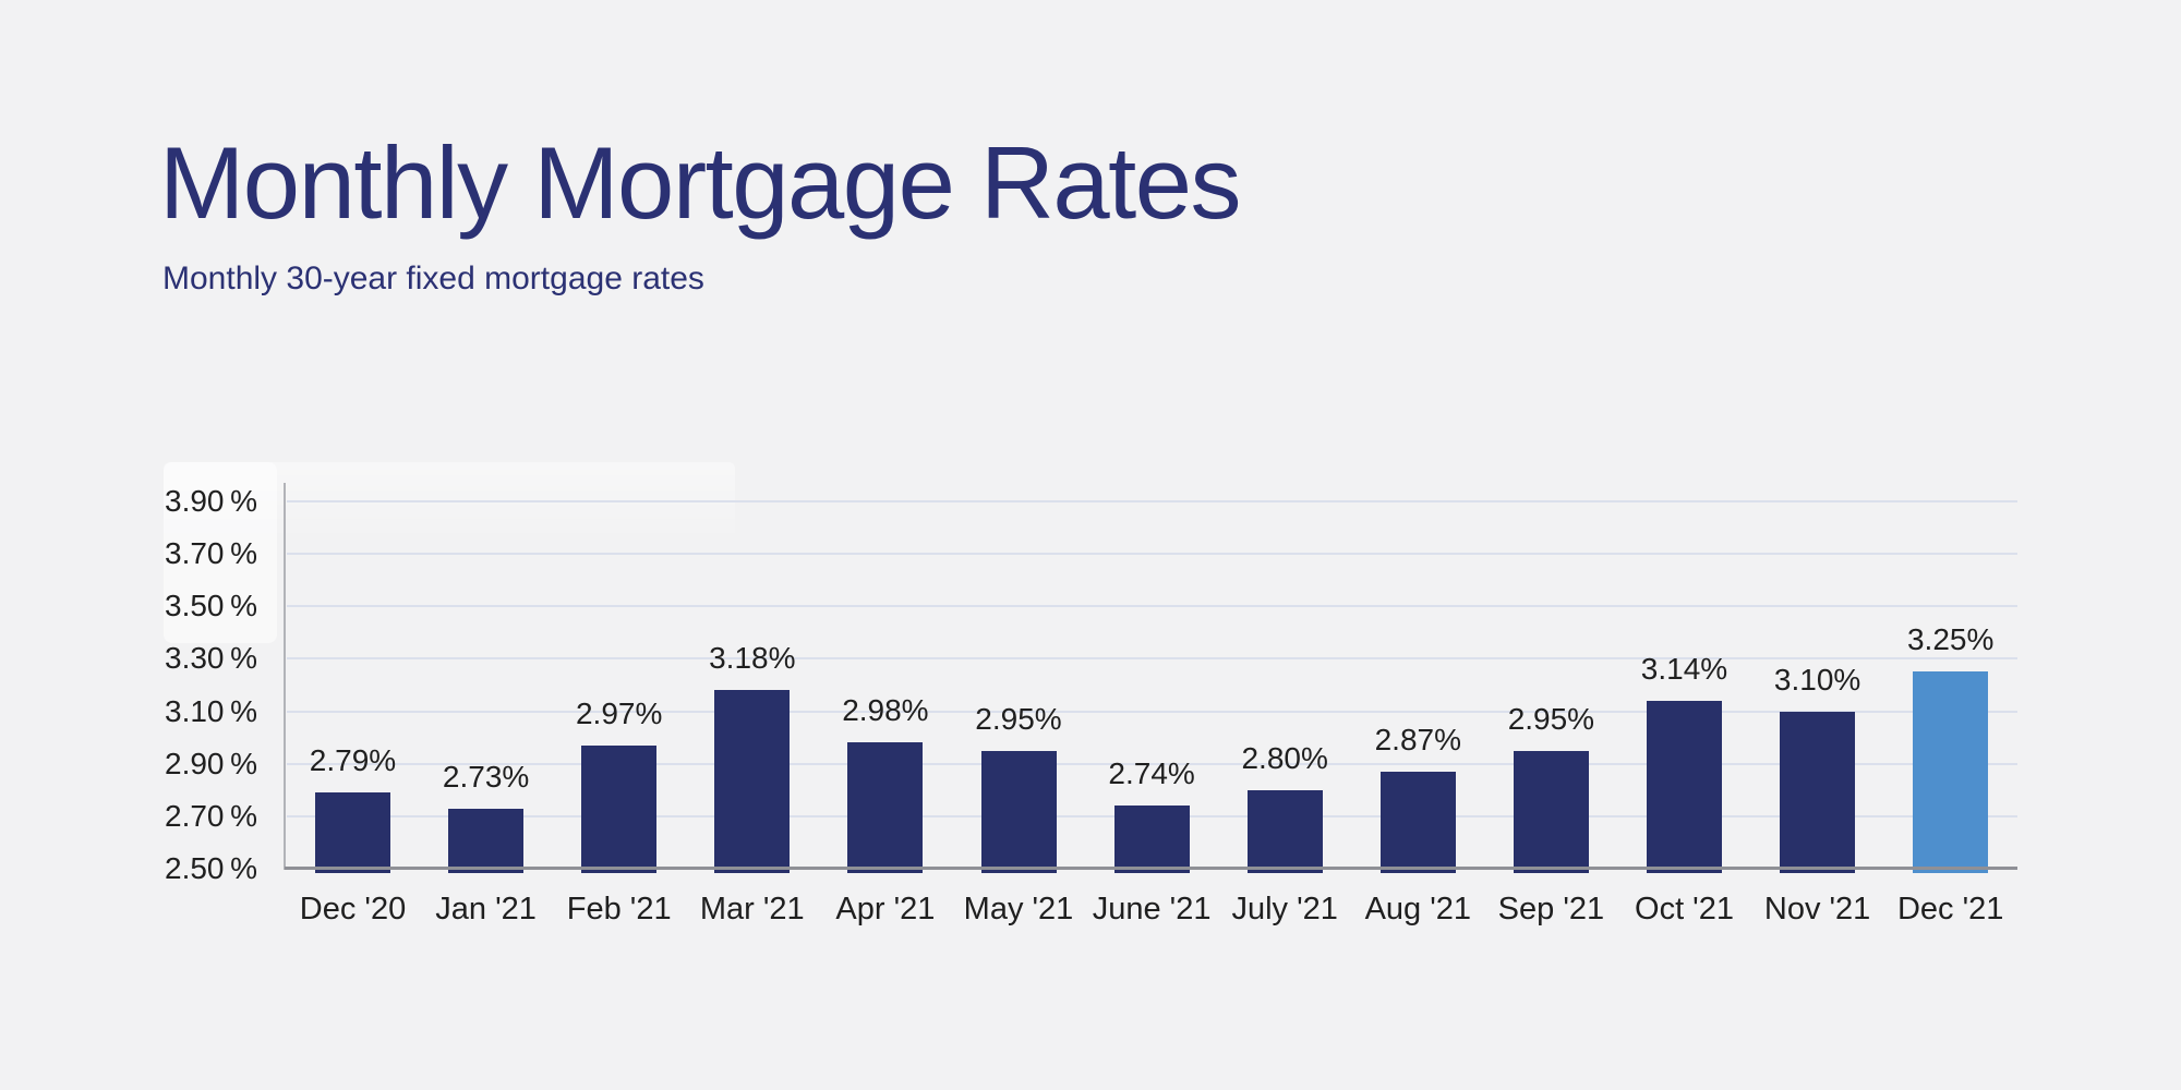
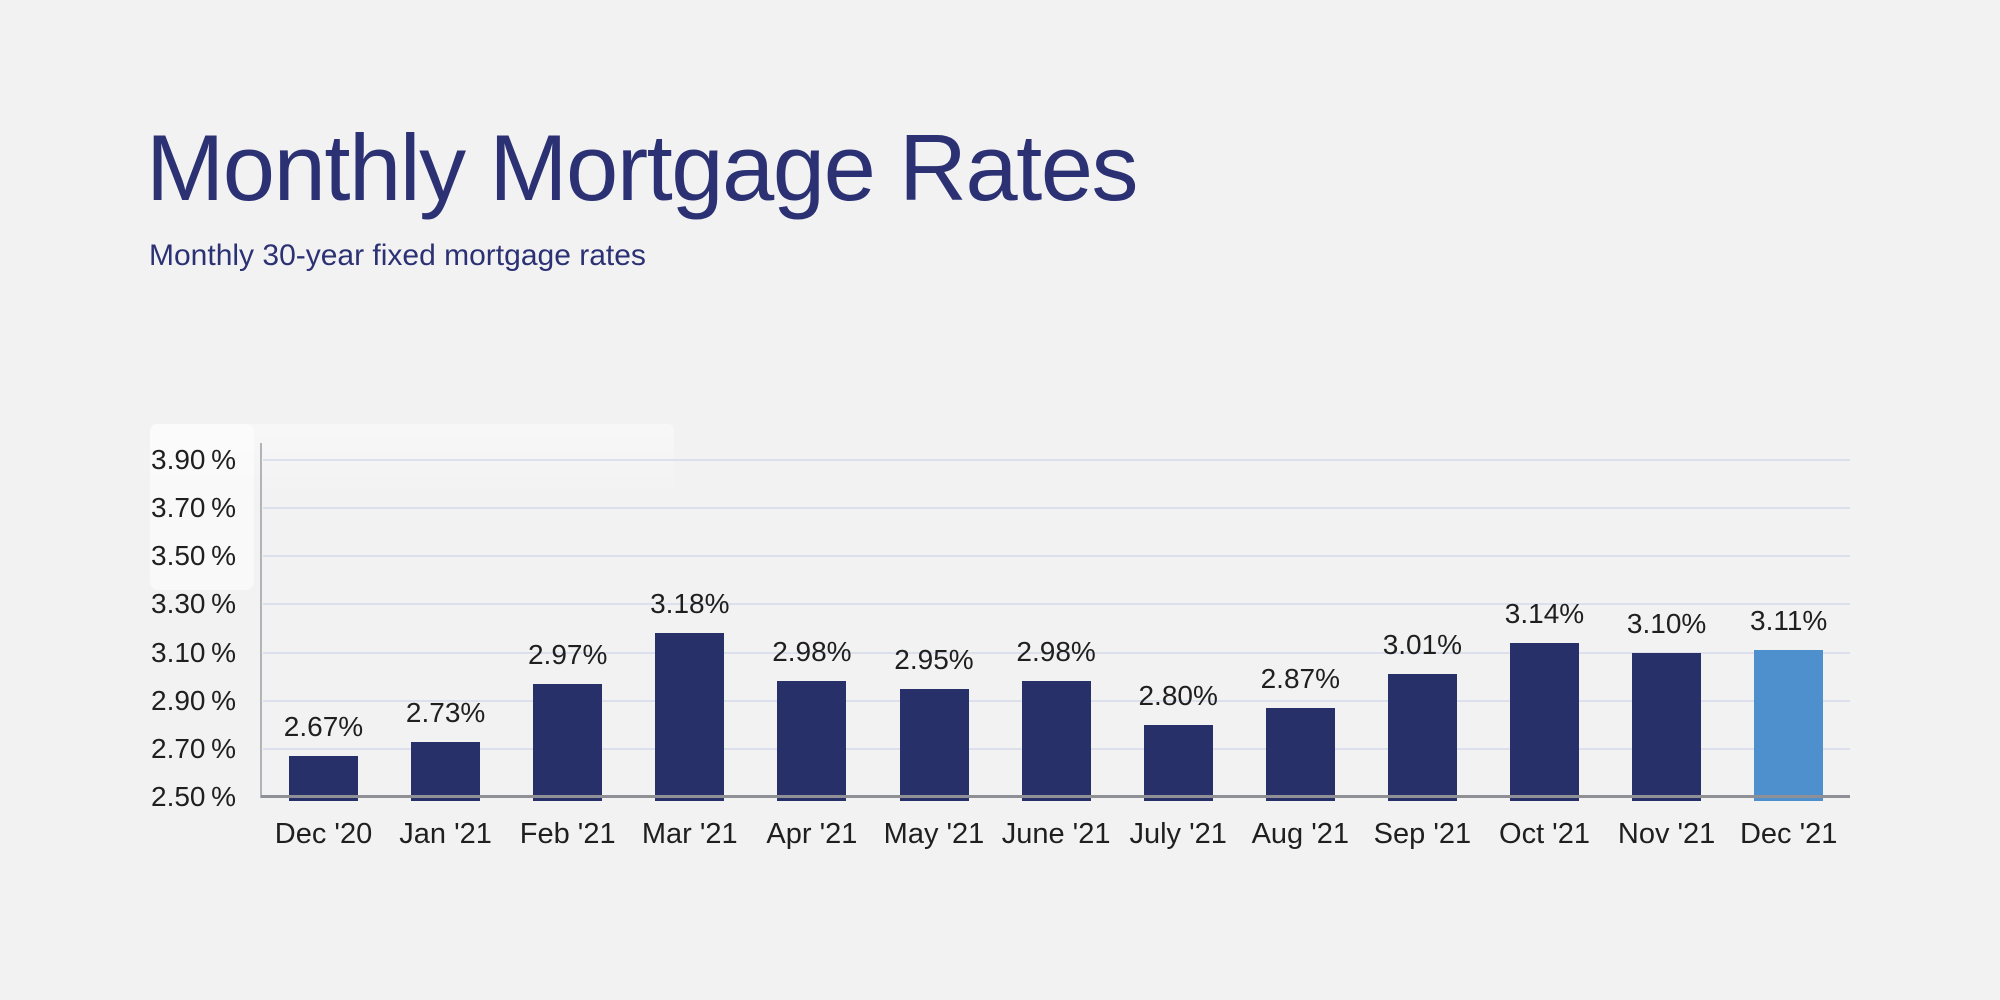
Dec '20: 2.79% -> 2.67%
June '21: 2.74% -> 2.98%
Sep '21: 2.95% -> 3.01%
Dec '21: 3.25% -> 3.11%
